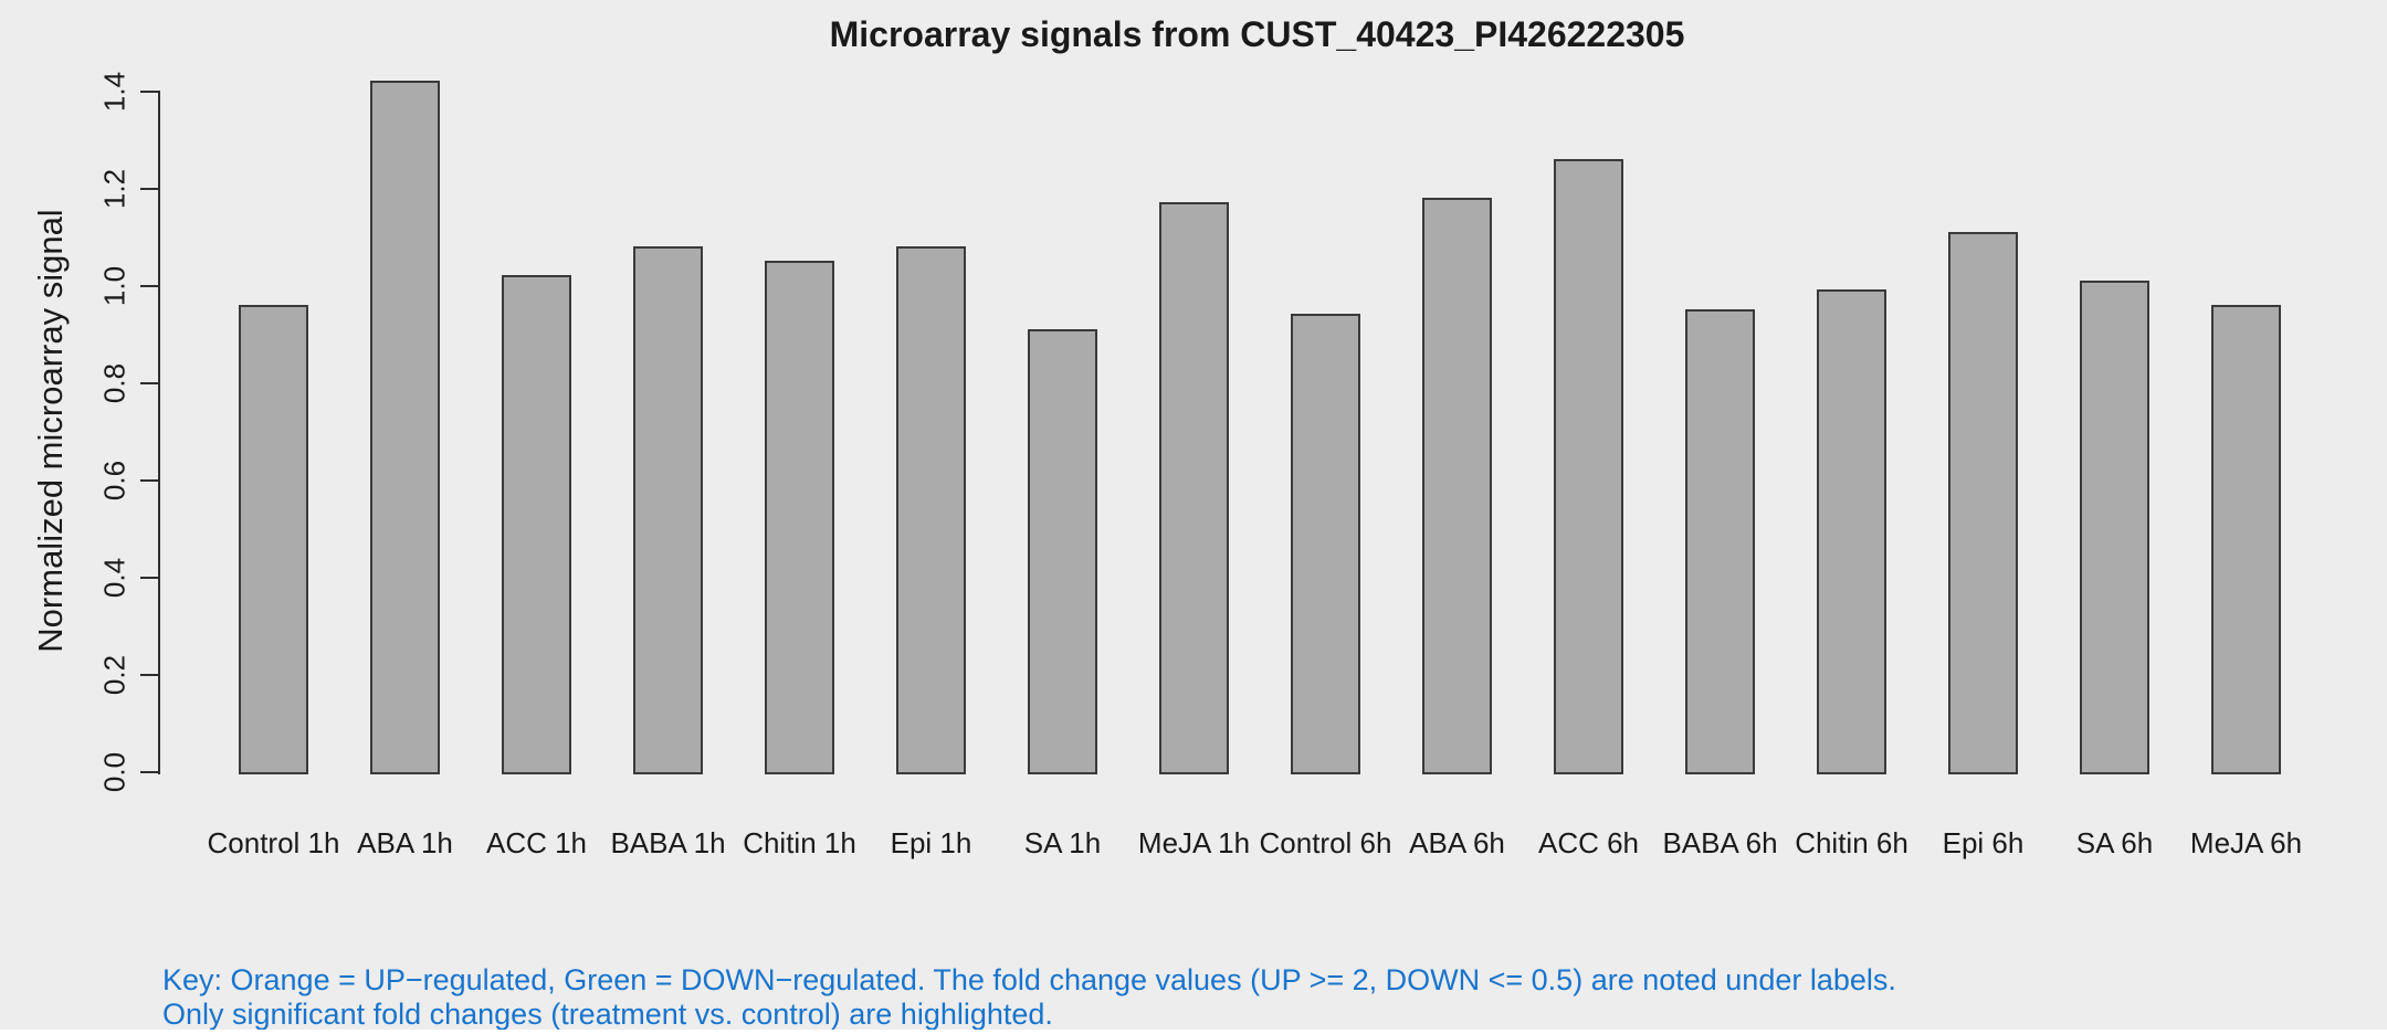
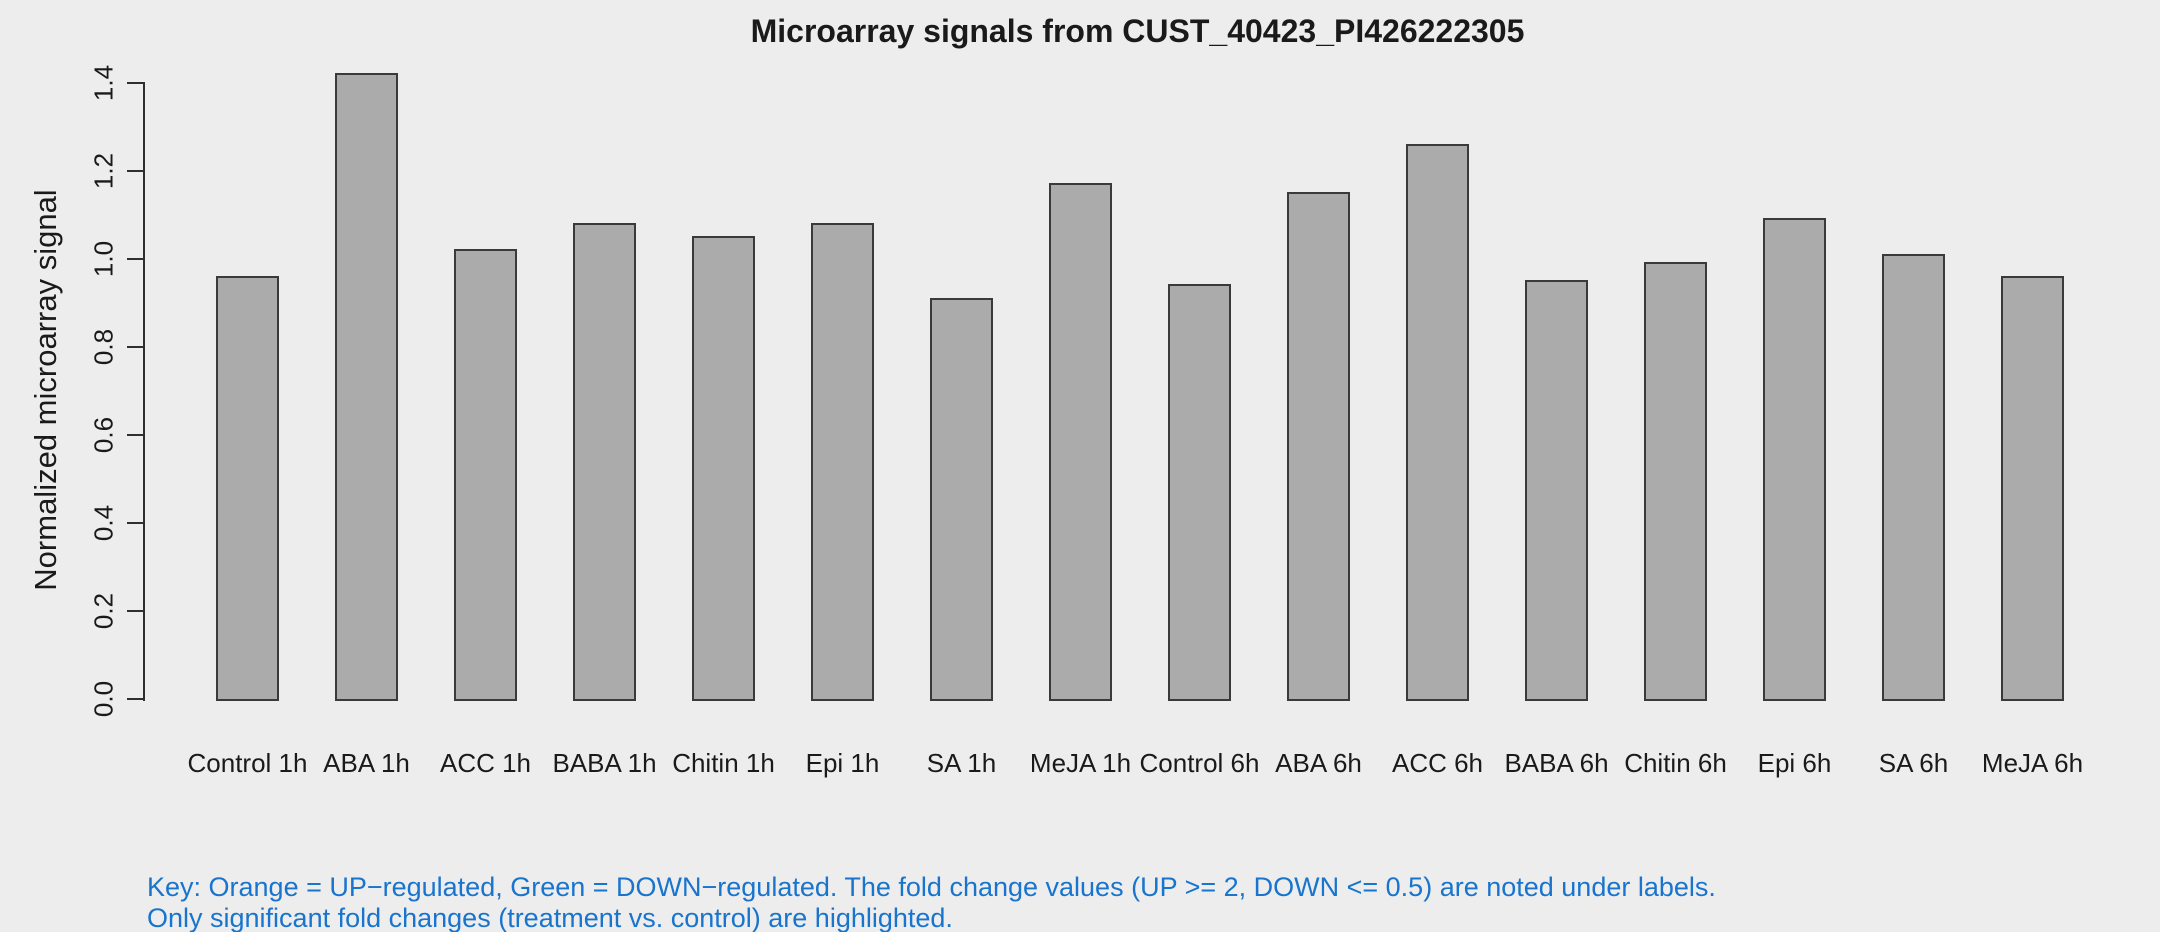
ABA 6h: 1.18 -> 1.15
Epi 6h: 1.11 -> 1.09
